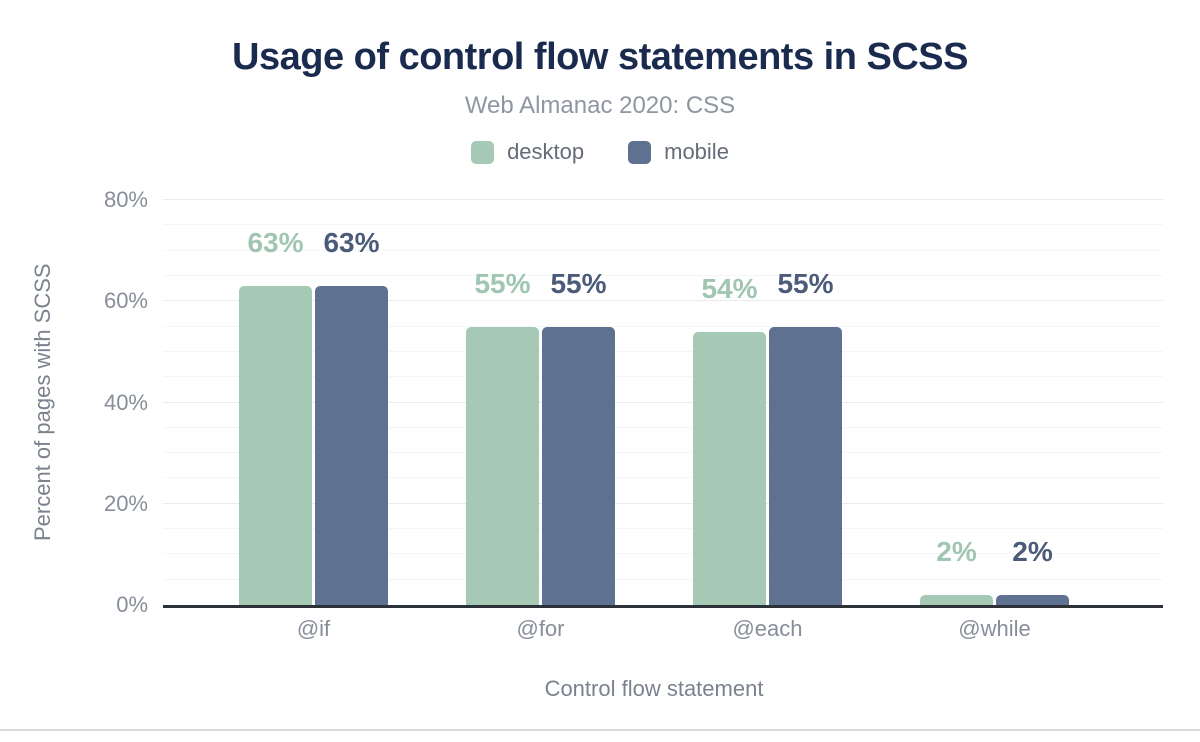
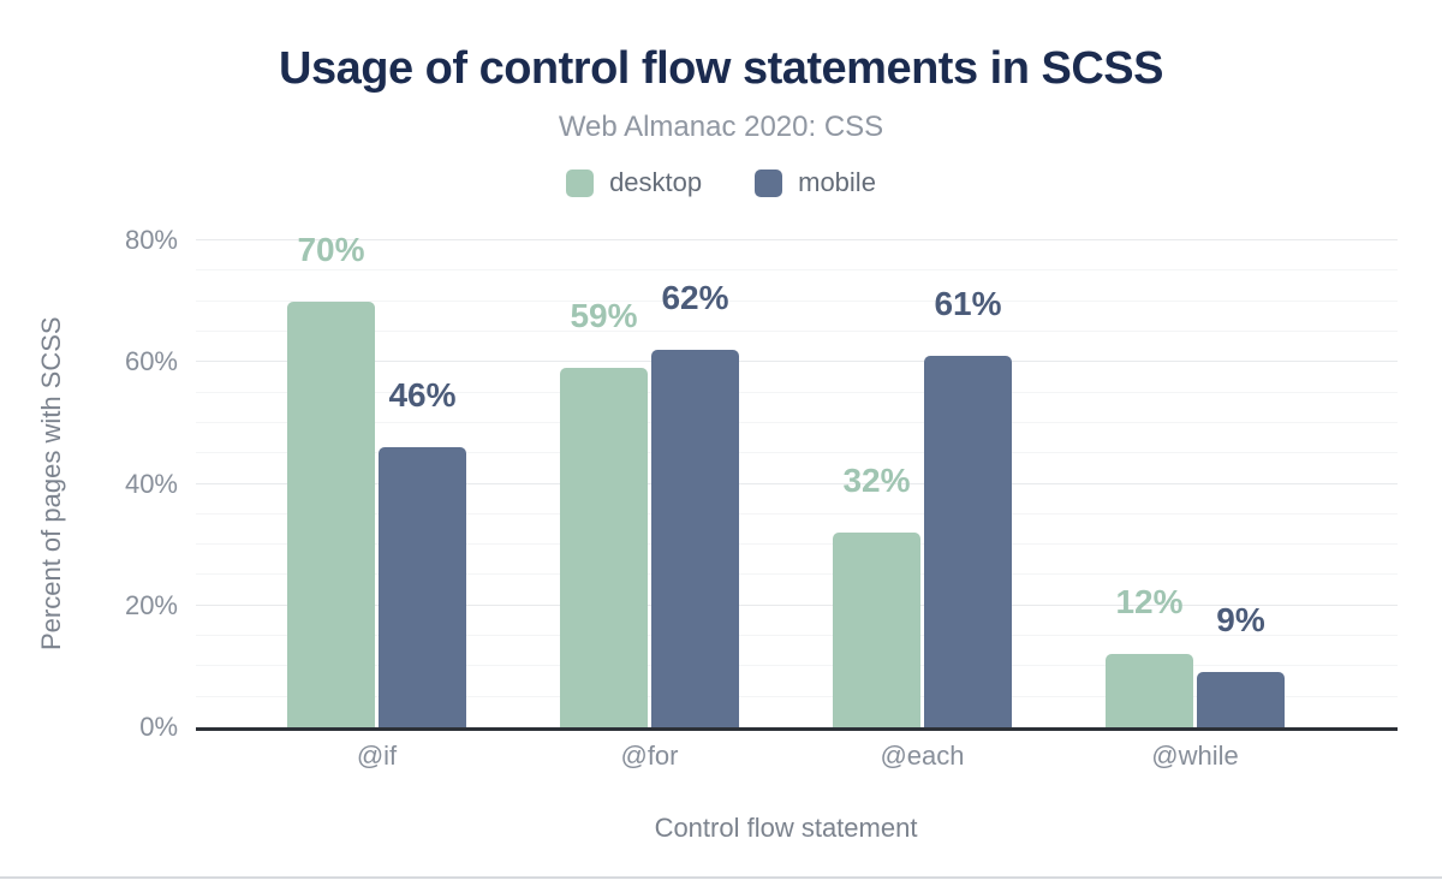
desktop/@if: 63% -> 70%
mobile/@if: 63% -> 46%
desktop/@for: 55% -> 59%
mobile/@for: 55% -> 62%
desktop/@each: 54% -> 32%
mobile/@each: 55% -> 61%
desktop/@while: 2% -> 12%
mobile/@while: 2% -> 9%
